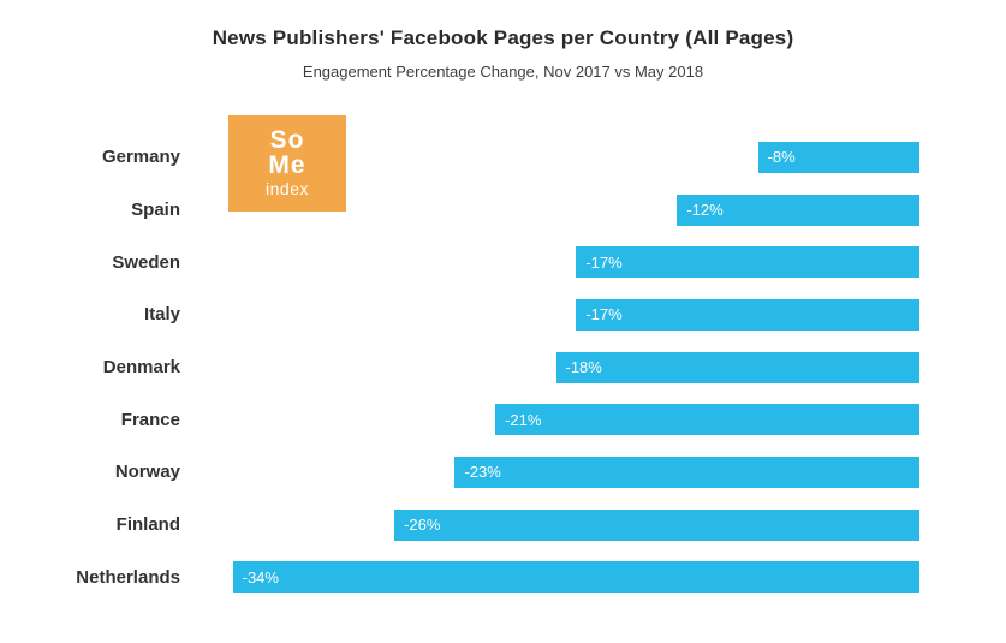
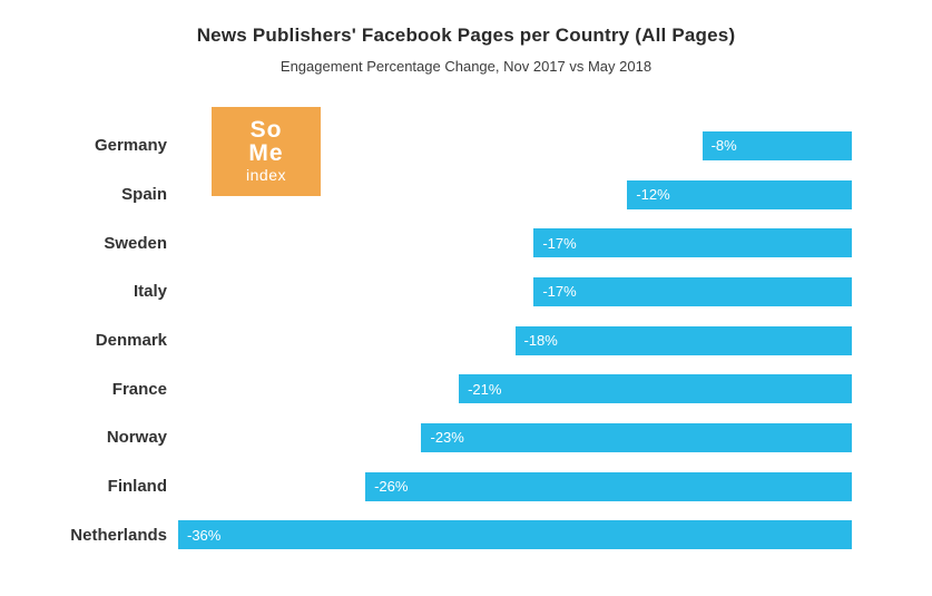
Netherlands: -34% -> -36%
